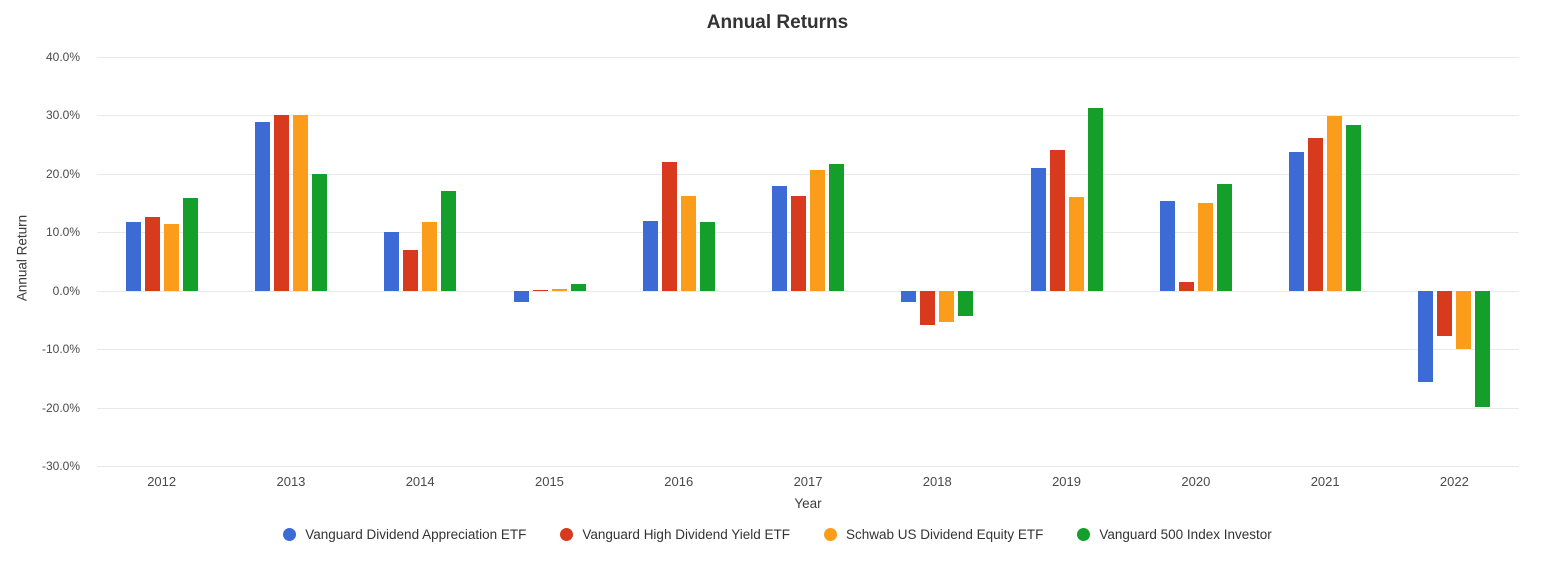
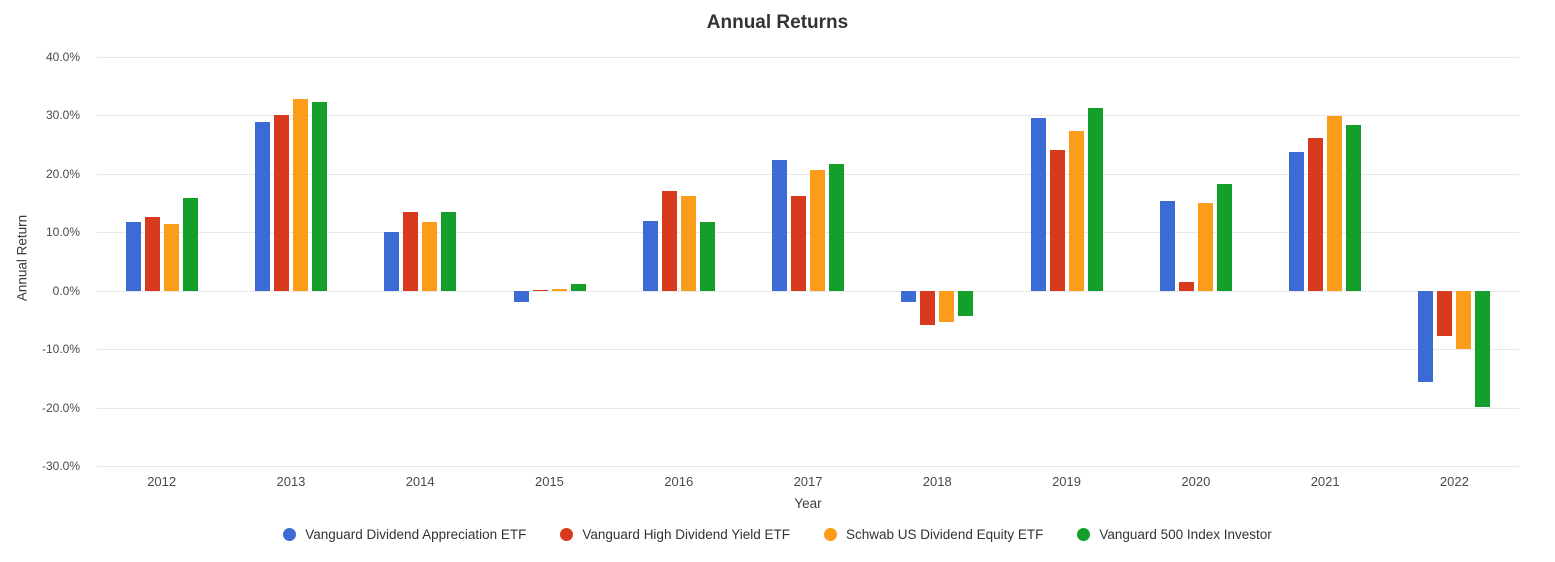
Schwab US Dividend Equity ETF/2013: 30% -> 33%
Vanguard 500 Index Investor/2013: 20% -> 32%
Vanguard High Dividend Yield ETF/2014: 7% -> 14%
Vanguard 500 Index Investor/2014: 17% -> 14%
Vanguard High Dividend Yield ETF/2016: 22% -> 17%
Vanguard Dividend Appreciation ETF/2017: 18% -> 22%
Vanguard Dividend Appreciation ETF/2019: 21% -> 30%
Schwab US Dividend Equity ETF/2019: 16% -> 27%
